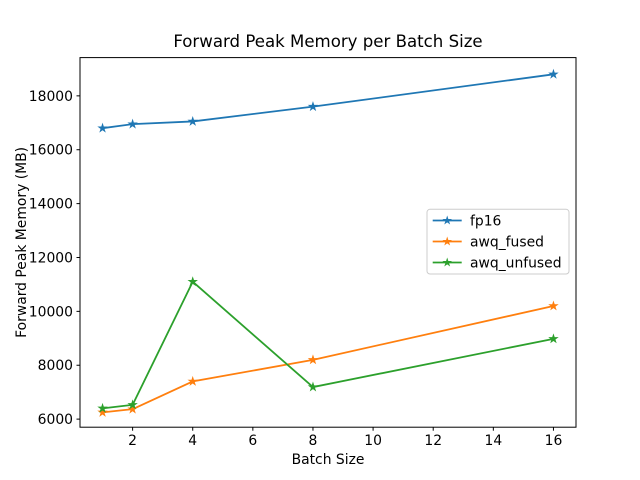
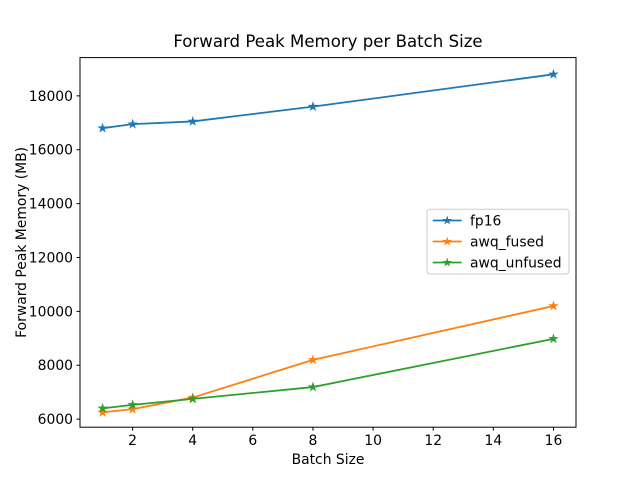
awq_fused/4: 7400 -> 6800
awq_unfused/4: 11100 -> 6800
